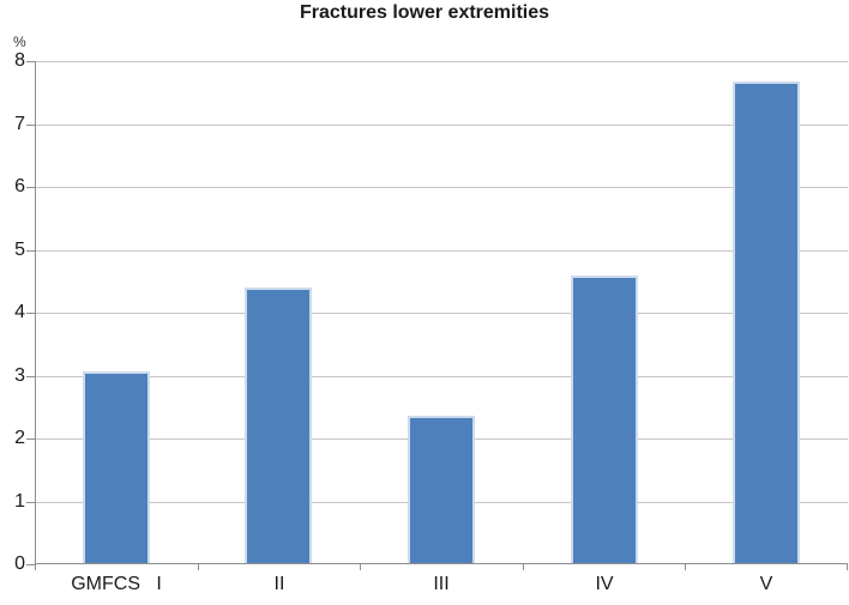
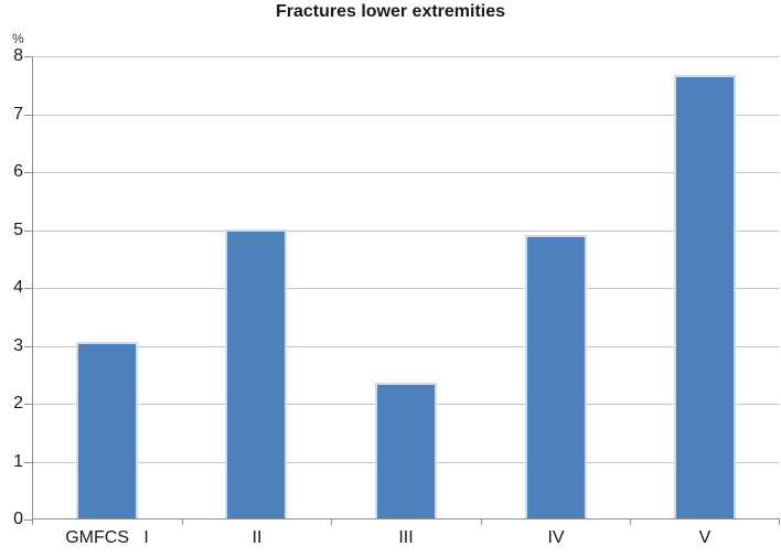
II: 4.4 -> 5.0
IV: 4.6 -> 4.9
